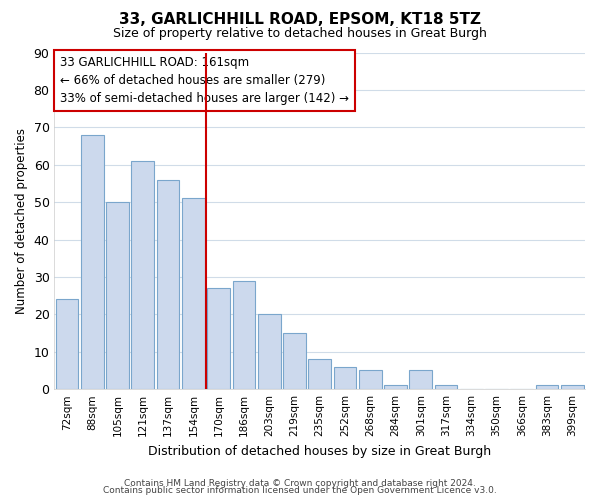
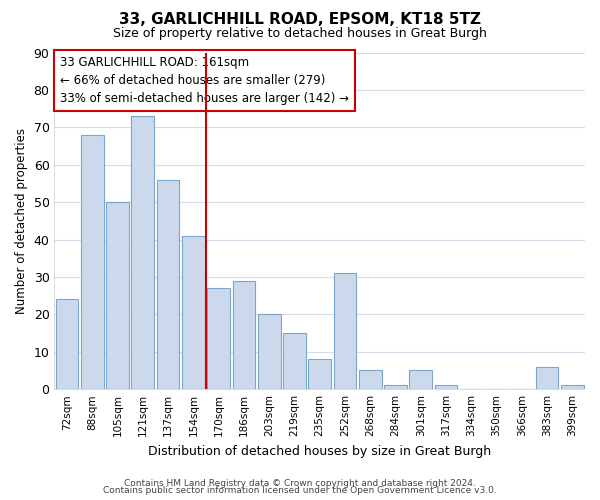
121sqm: 61 -> 73
154sqm: 51 -> 41
252sqm: 6 -> 31
383sqm: 1 -> 6
